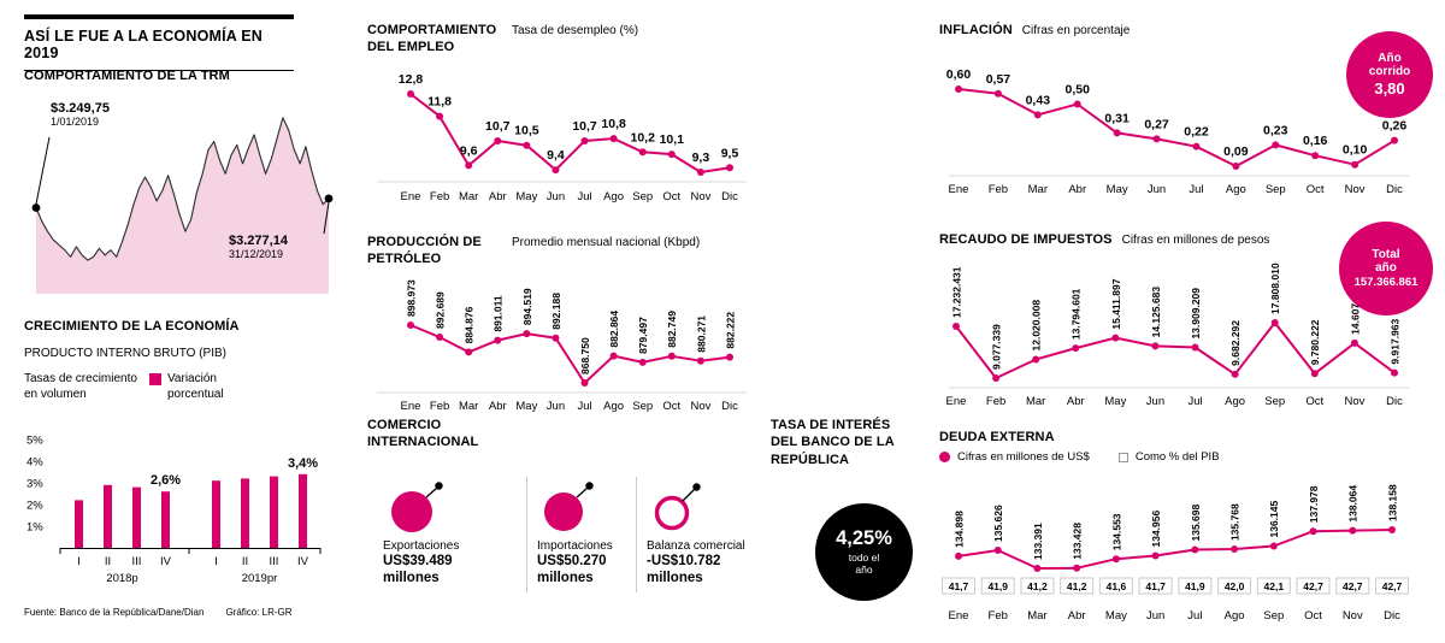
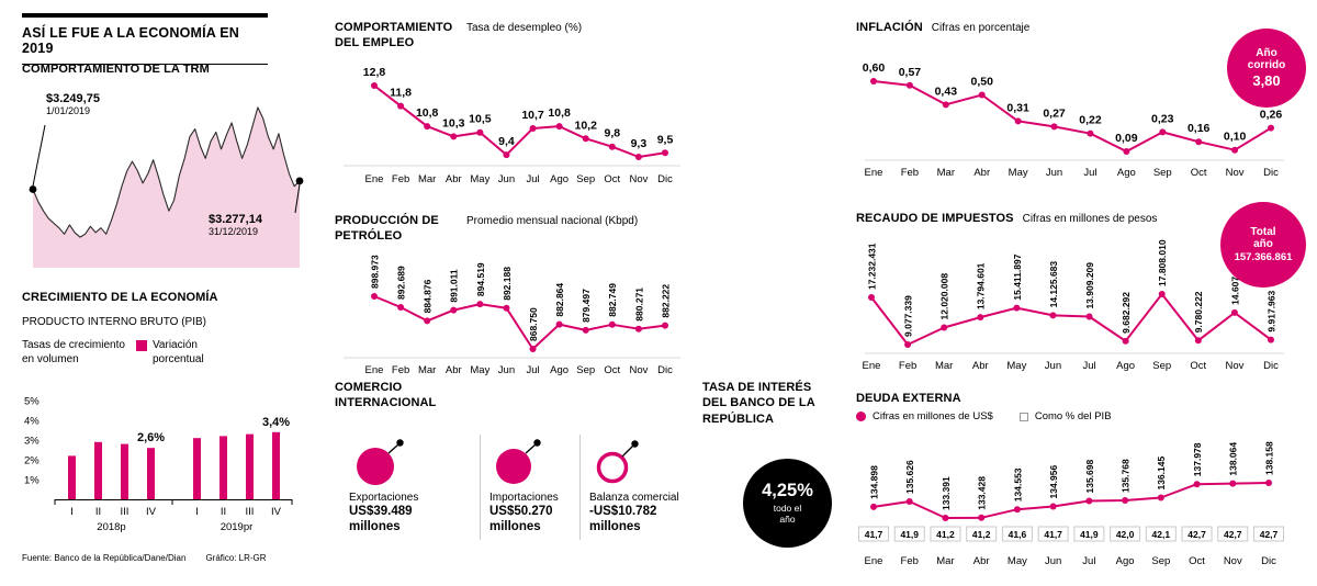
Tasa de desempleo (%)/Mar: 9,6 -> 10,8
Tasa de desempleo (%)/Abr: 10,7 -> 10,3
Tasa de desempleo (%)/Oct: 10,1 -> 9,8
